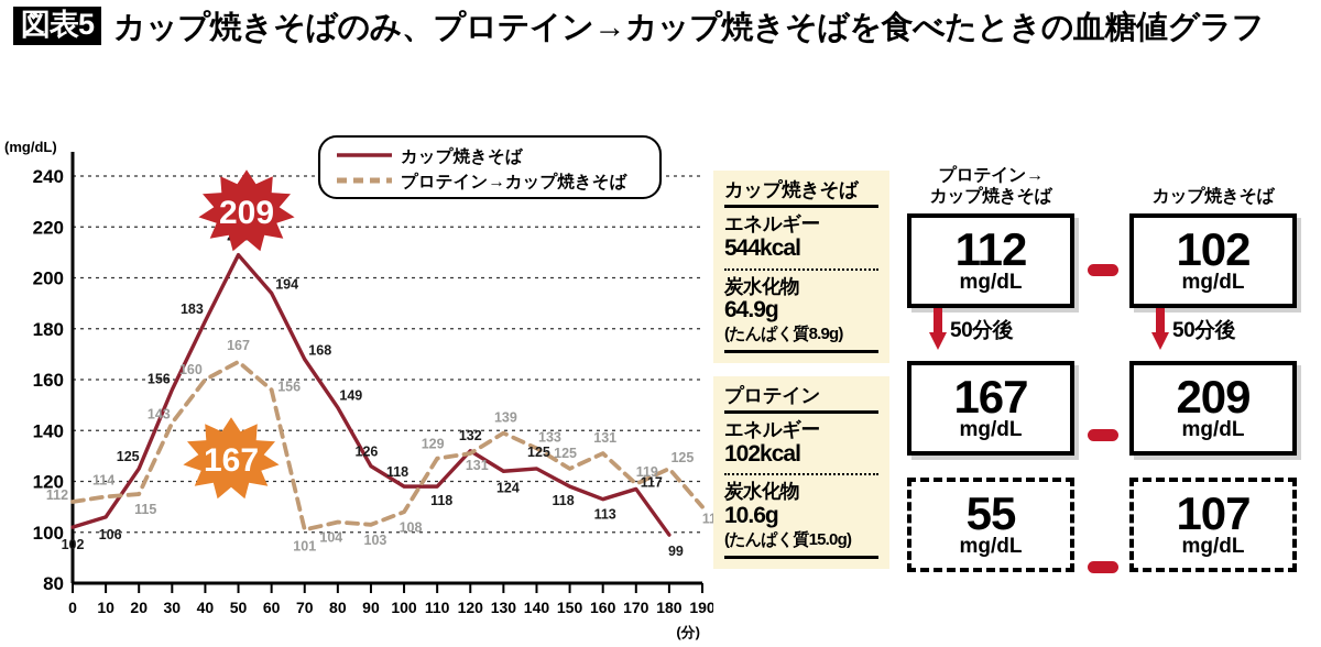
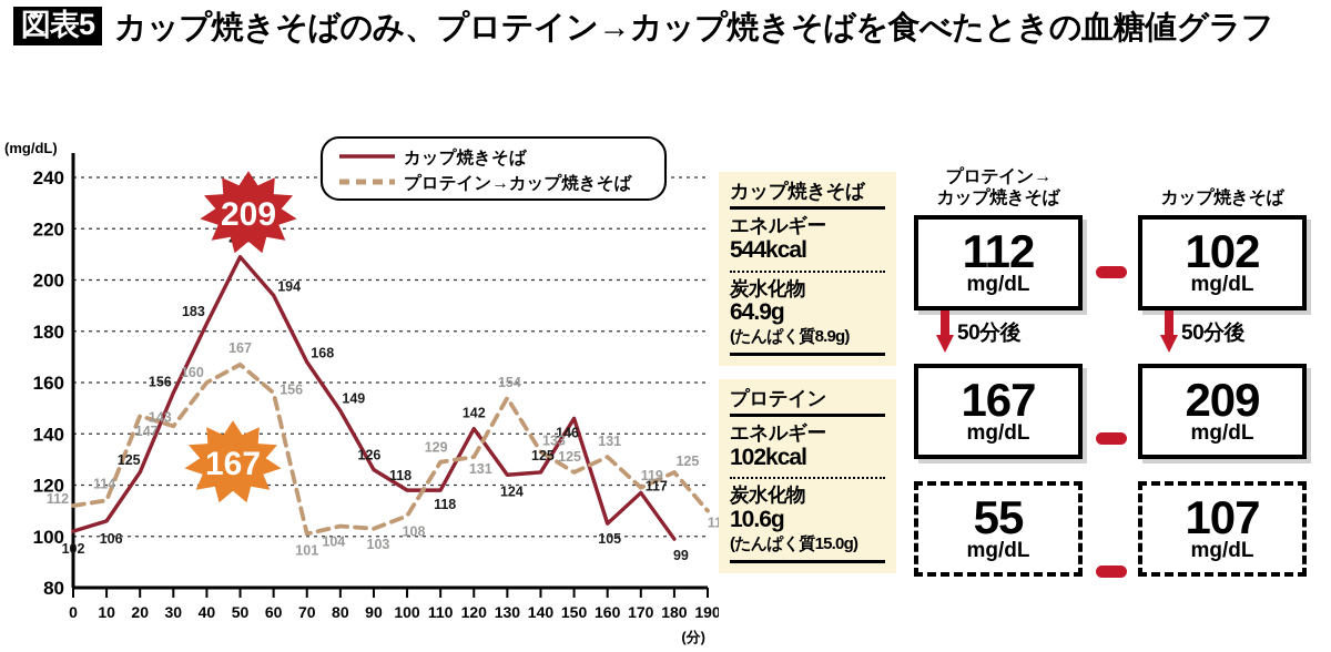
プロテイン→カップ焼きそば/20: 115 -> 147
カップ焼きそば/120: 132 -> 142
プロテイン→カップ焼きそば/130: 139 -> 154
カップ焼きそば/150: 118 -> 146
カップ焼きそば/160: 113 -> 105
